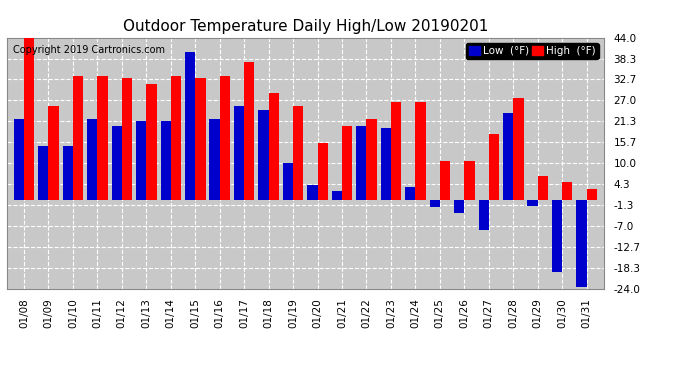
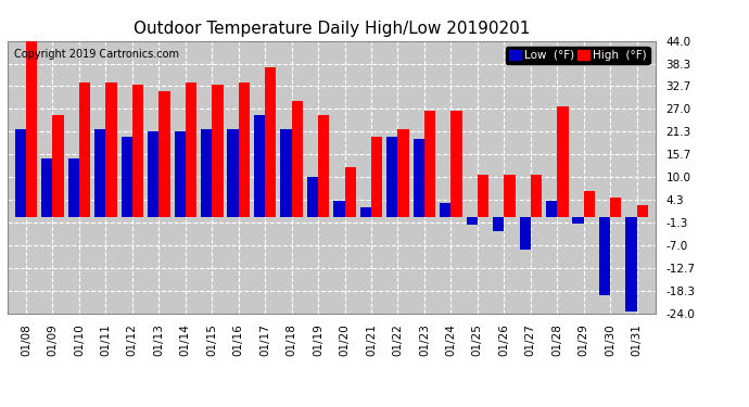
Low (°F)/01/15: 40.0 -> 22.0
Low (°F)/01/18: 24.5 -> 22.0
High (°F)/01/20: 15.5 -> 12.5
High (°F)/01/27: 18.0 -> 10.5
Low (°F)/01/28: 23.5 -> 4.0
